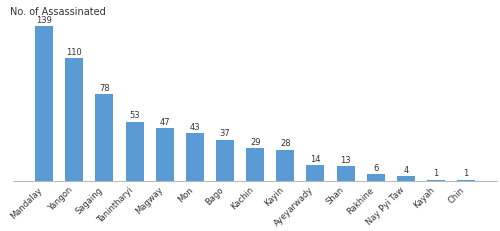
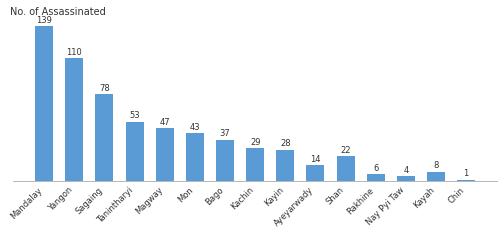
Shan: 13 -> 22
Kayah: 1 -> 8
